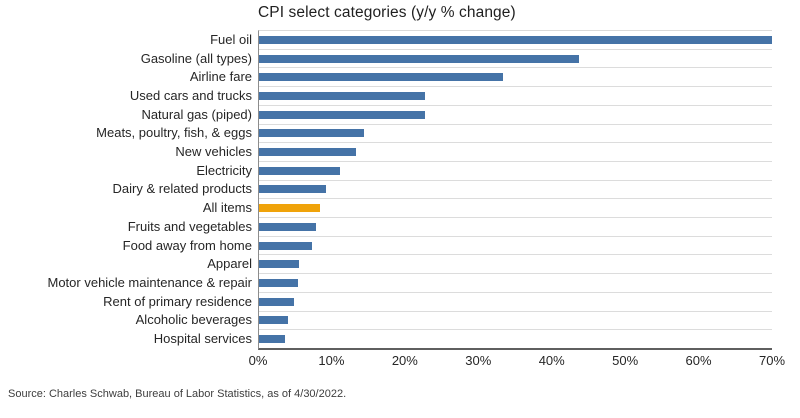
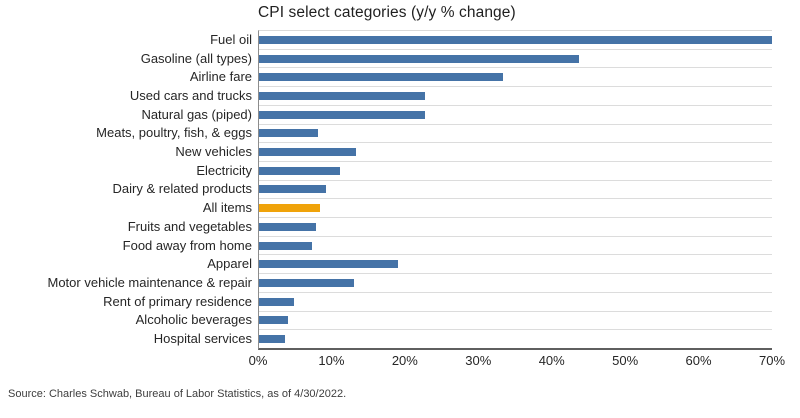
Meats, poultry, fish, & eggs: 14% -> 8%
Apparel: 5% -> 19%
Motor vehicle maintenance & repair: 5% -> 13%
